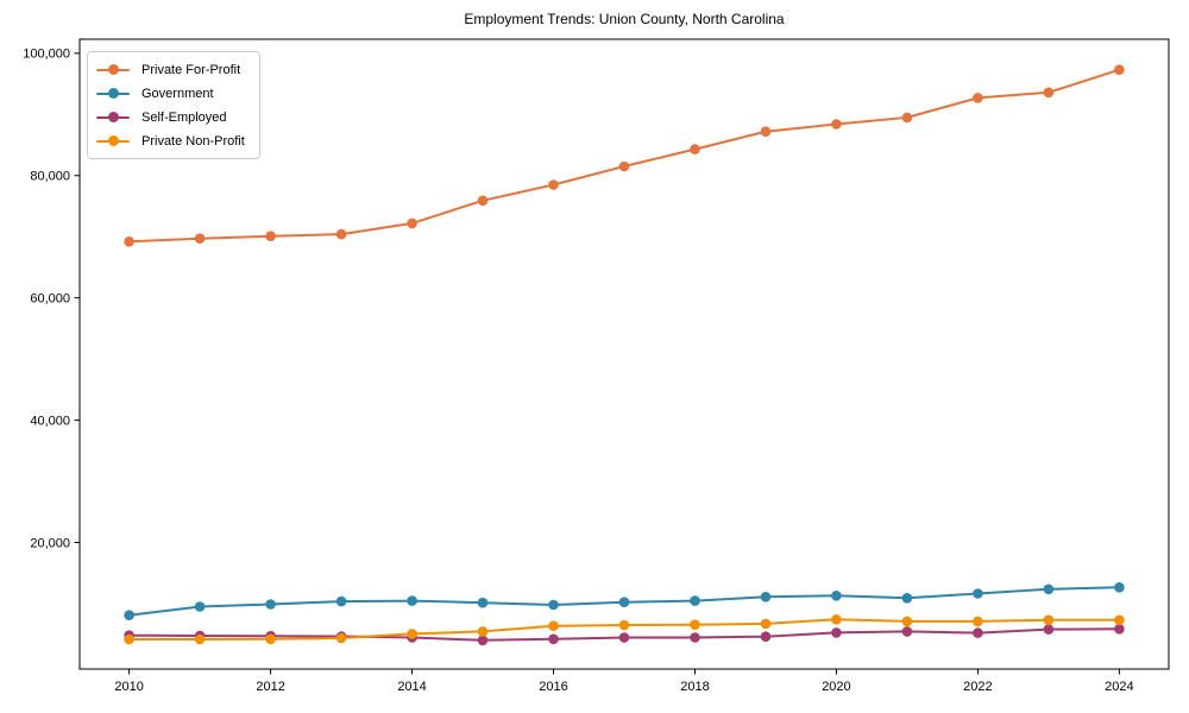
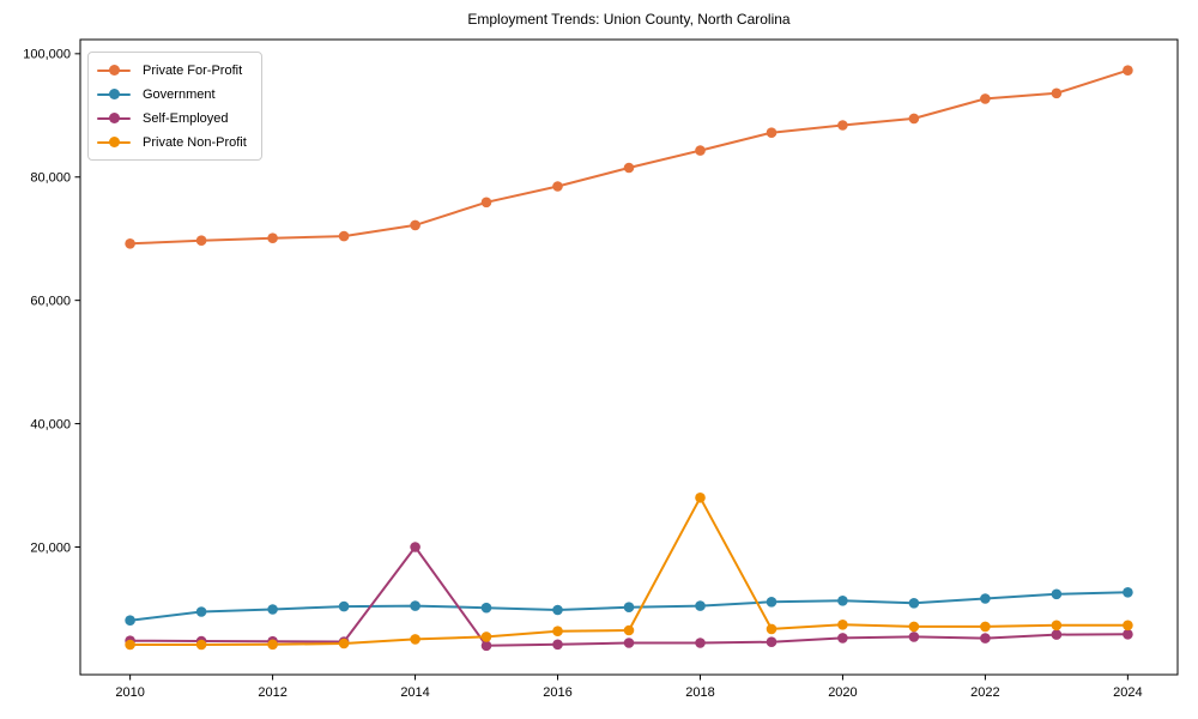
Self-Employed/2014: 4000 -> 20000
Private Non-Profit/2018: 7000 -> 28000
